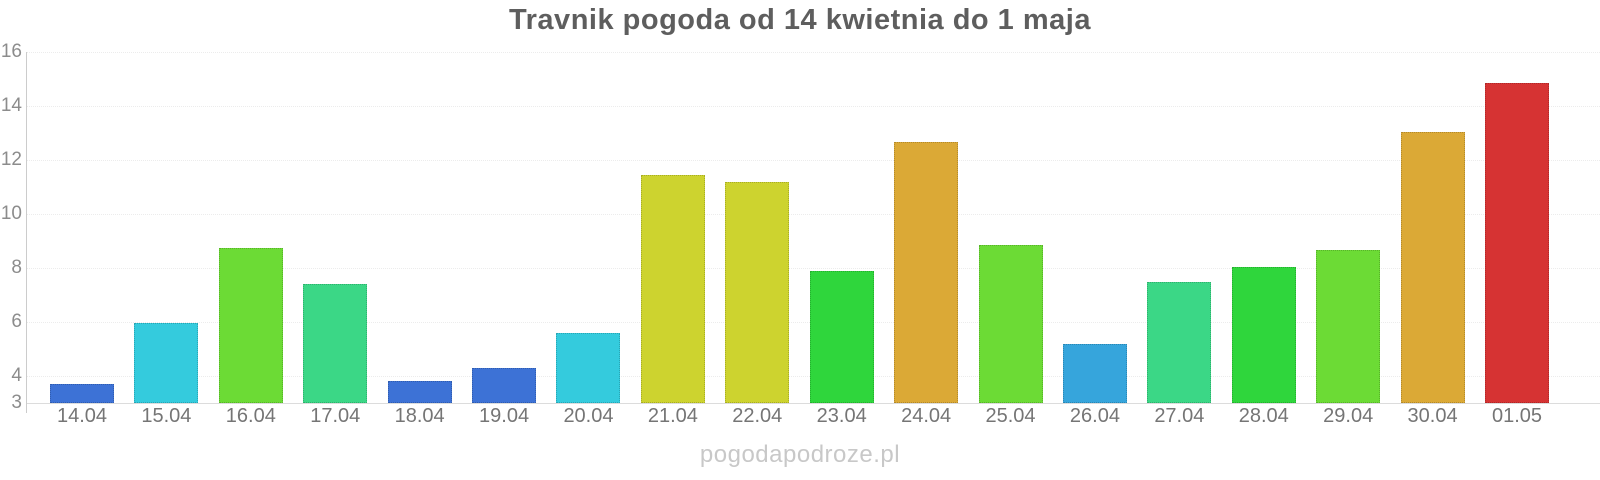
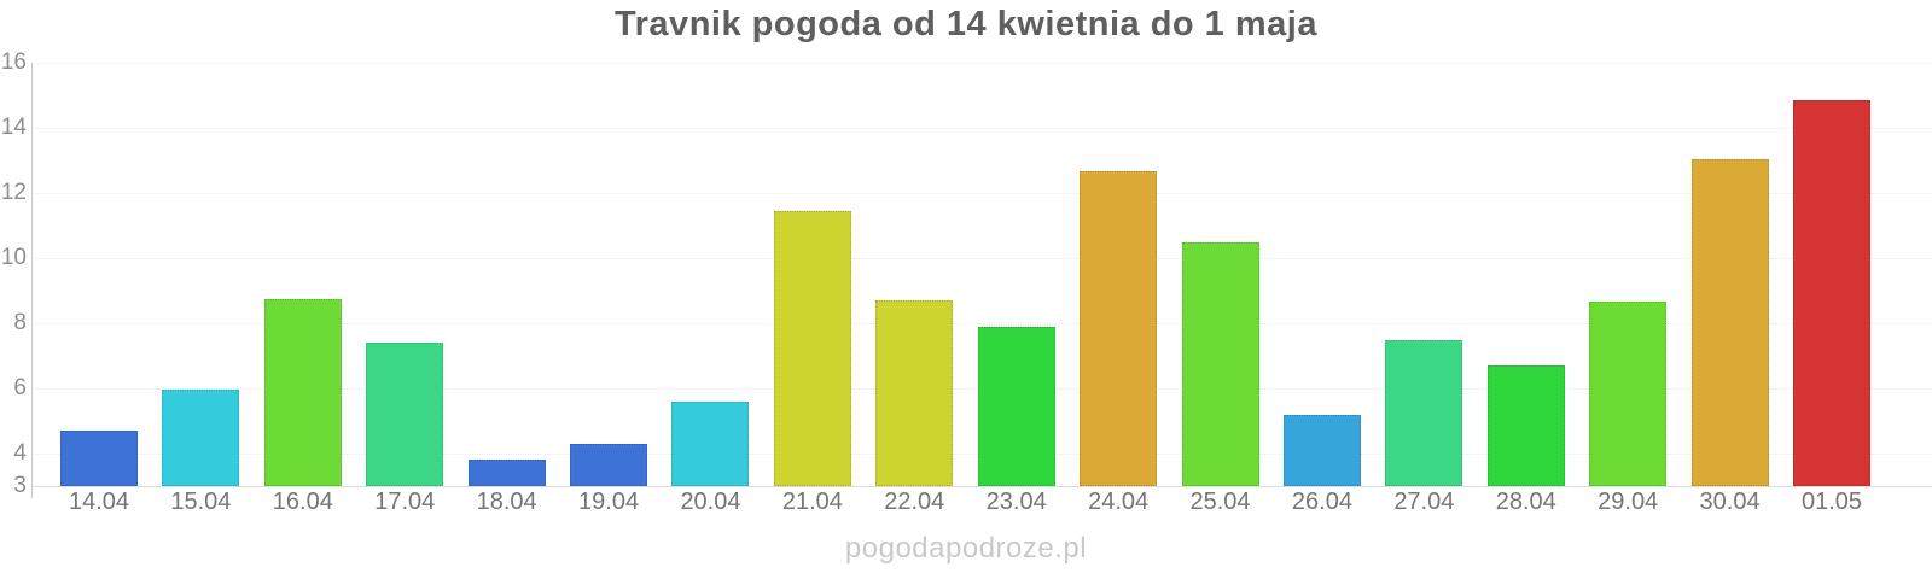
14.04: 3.7 -> 4.7
22.04: 11.2 -> 8.7
25.04: 8.8 -> 10.5
28.04: 8.1 -> 6.7
